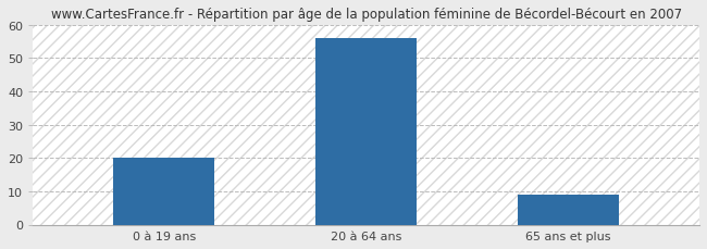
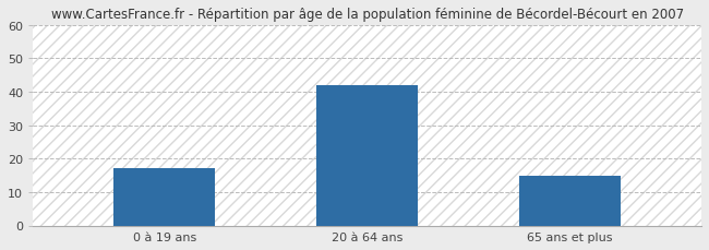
0 à 19 ans: 20 -> 17
20 à 64 ans: 56 -> 42
65 ans et plus: 9 -> 15
